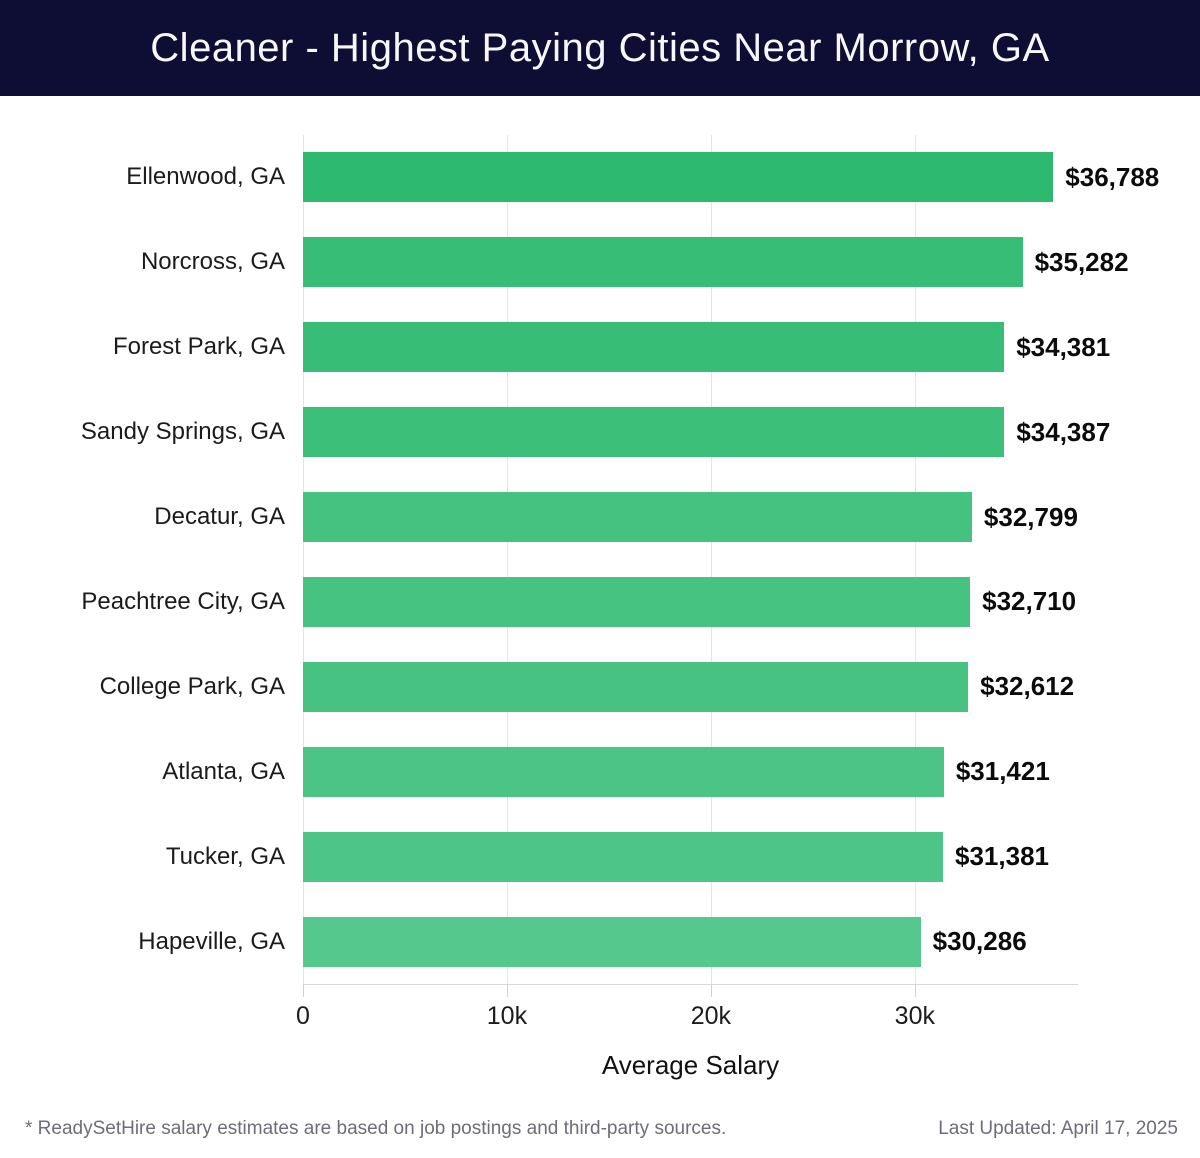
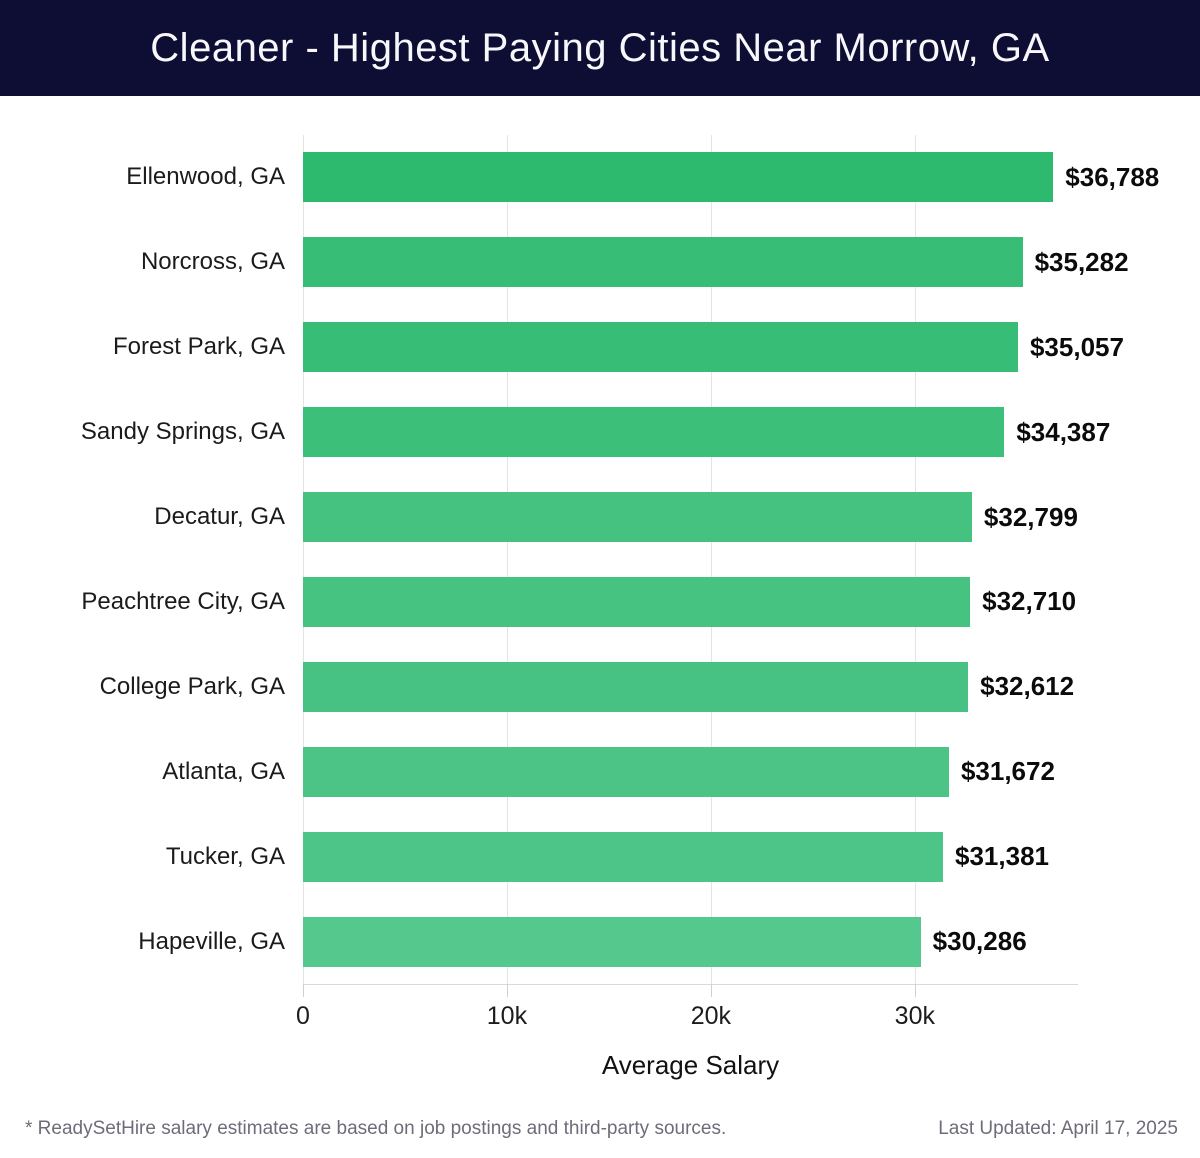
Forest Park, GA: $34,381 -> $35,057
Atlanta, GA: $31,421 -> $31,672
